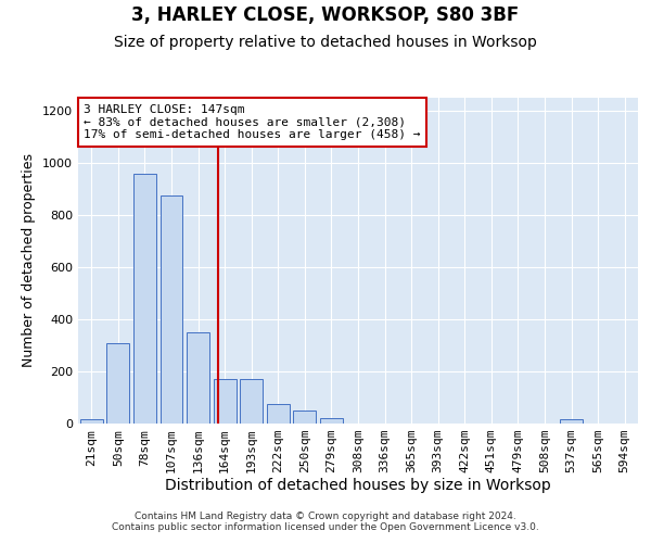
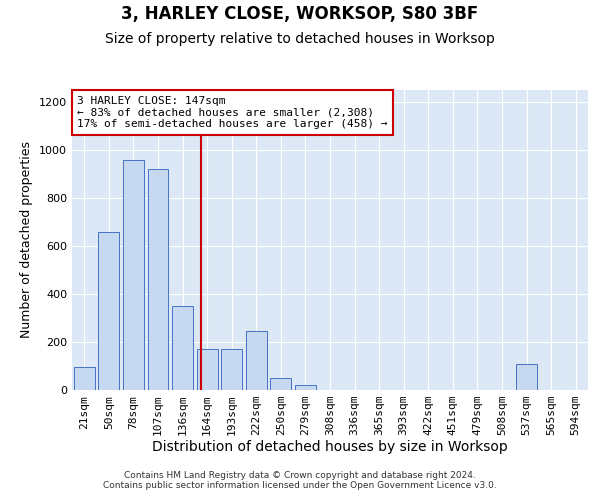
21sqm: 18 -> 95
50sqm: 310 -> 660
107sqm: 875 -> 920
222sqm: 75 -> 245
537sqm: 18 -> 110
